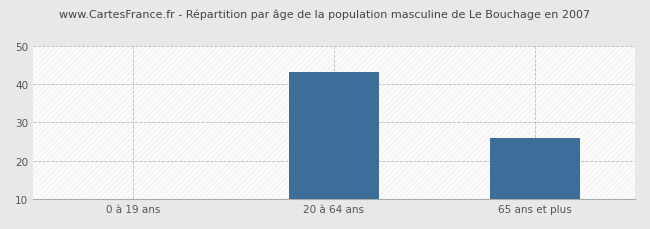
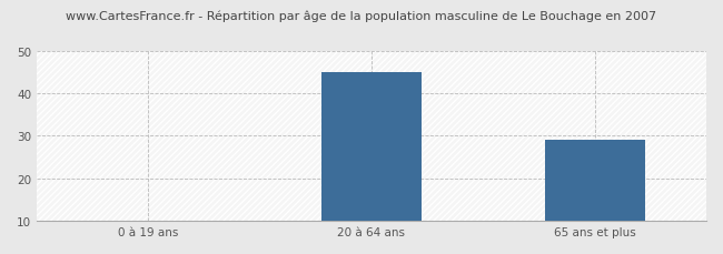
20 à 64 ans: 43 -> 45
65 ans et plus: 26 -> 29
